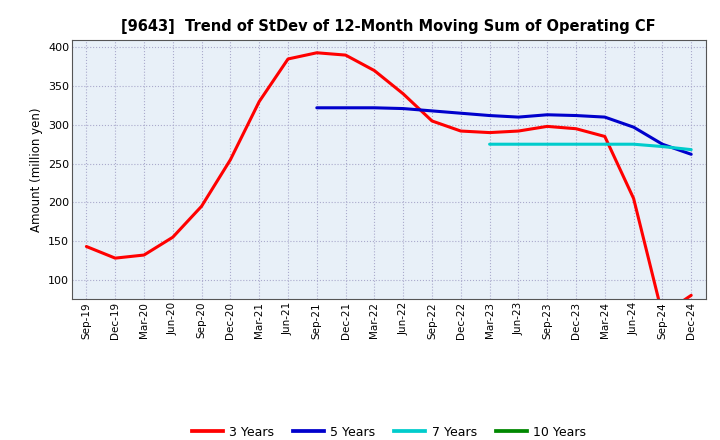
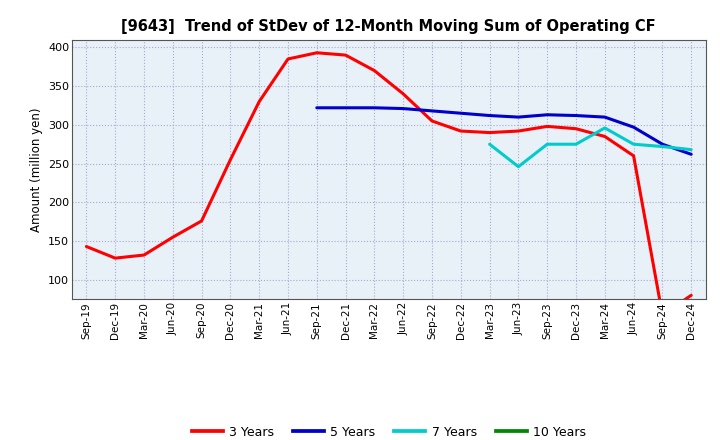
3 Years/Sep-20: 195 -> 176
7 Years/Jun-23: 275 -> 246
7 Years/Mar-24: 275 -> 296
3 Years/Jun-24: 205 -> 260
